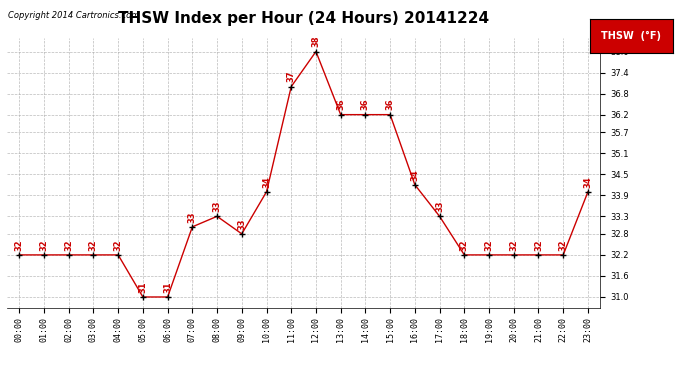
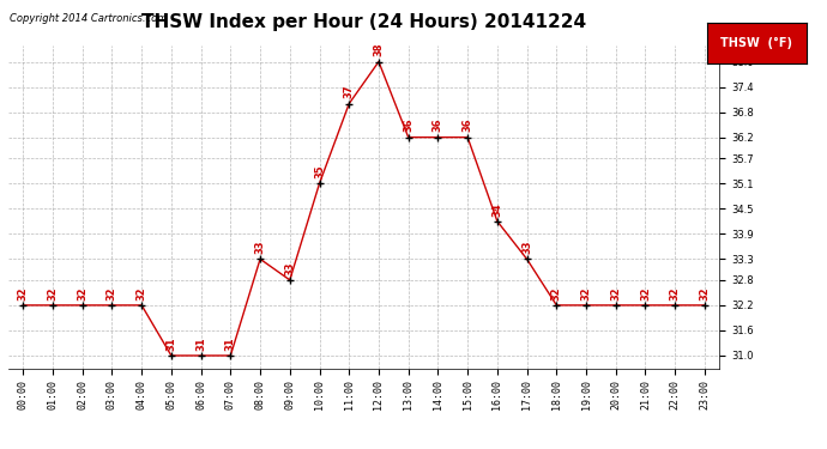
07:00: 33 -> 31
10:00: 34 -> 35
23:00: 34 -> 32
